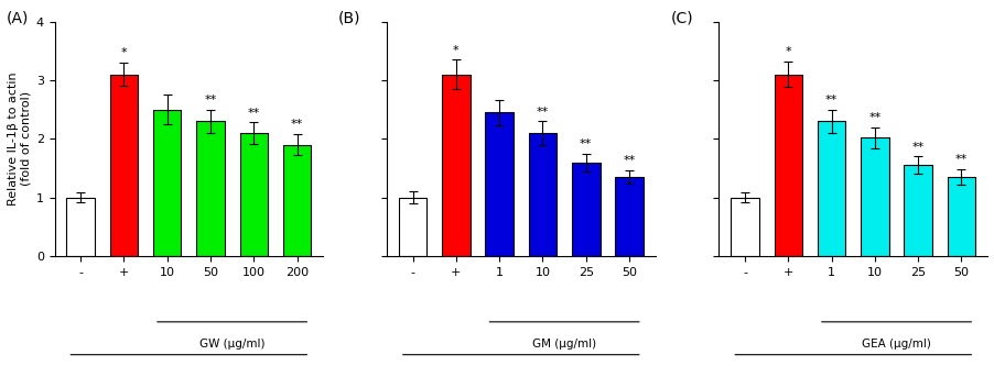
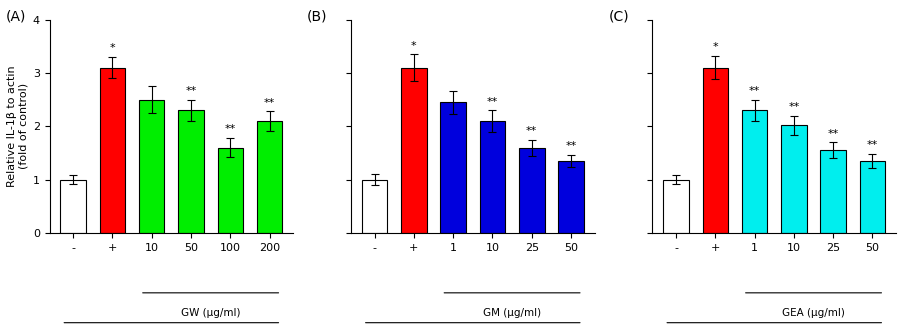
100: 2.1 -> 1.6
200: 1.9 -> 2.1
